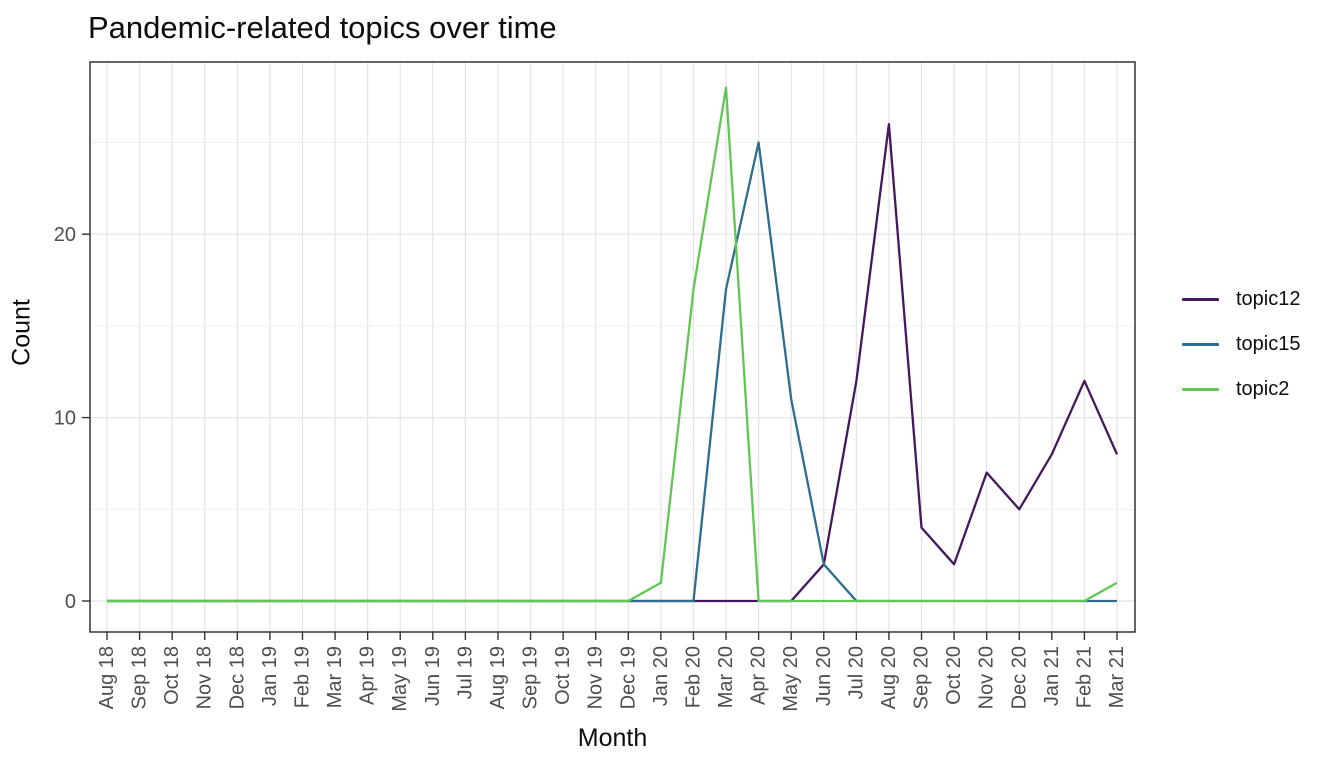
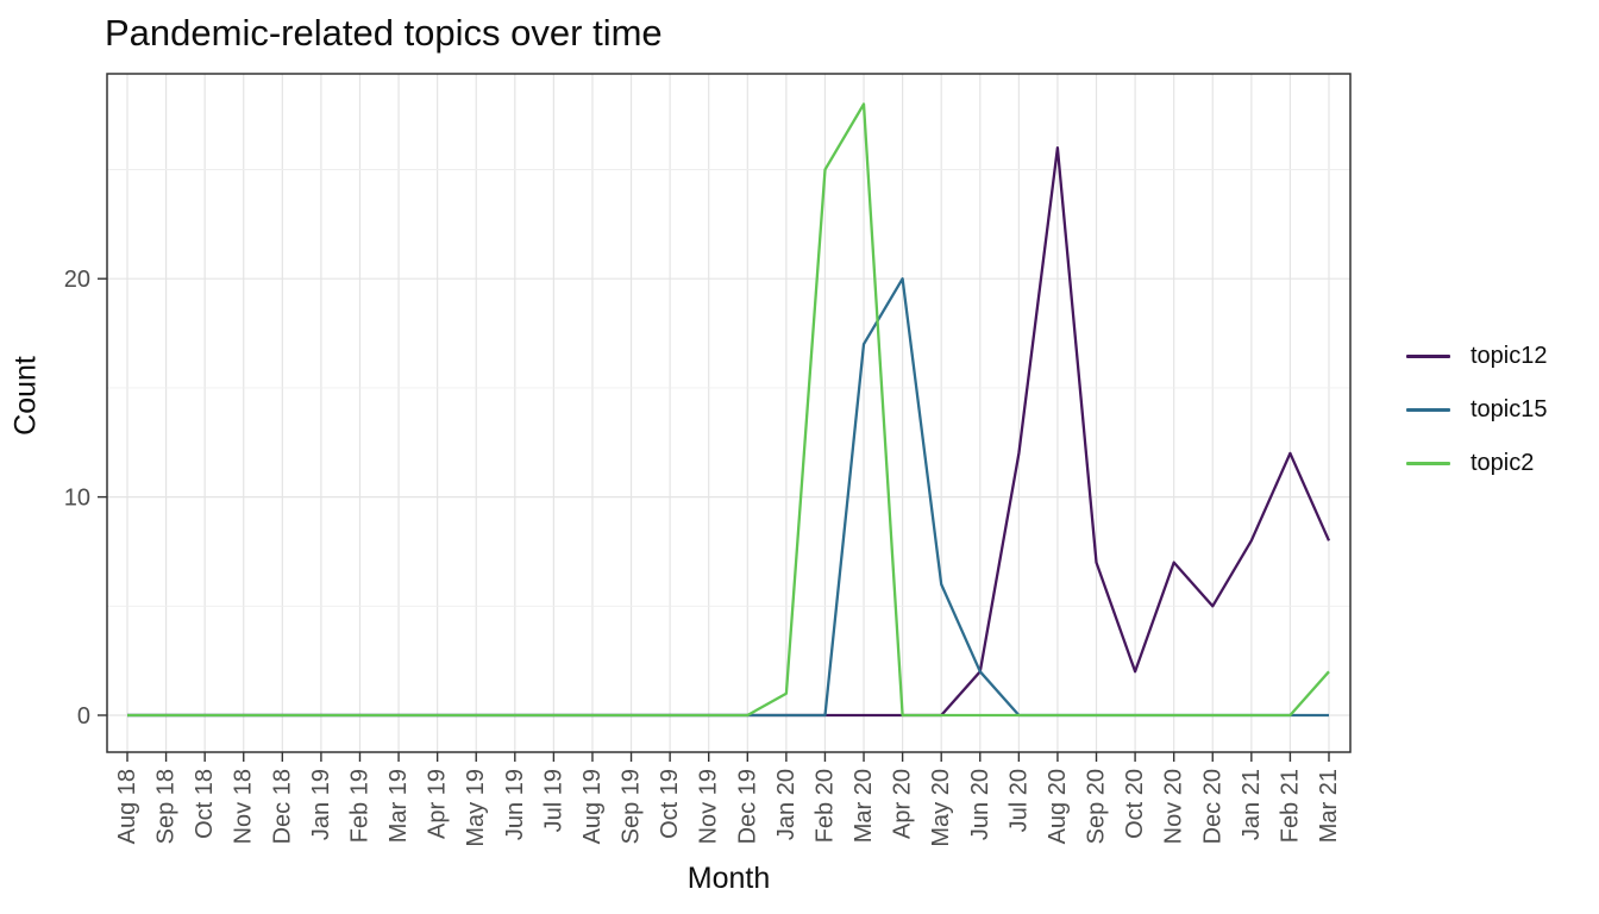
topic2/Feb 20: 17 -> 25
topic15/Apr 20: 25 -> 20
topic15/May 20: 11 -> 6
topic12/Sep 20: 4 -> 7
topic2/Mar 21: 1 -> 2
